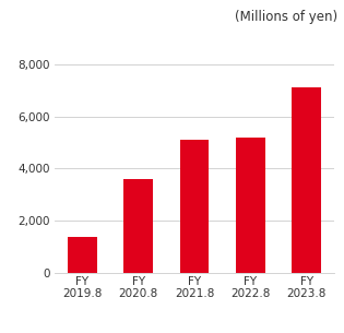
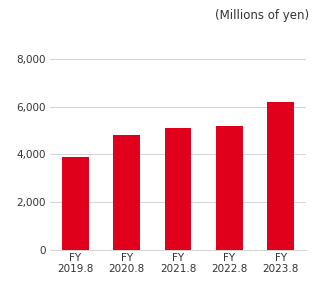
FY 2019.8: 1,400 -> 3,900
FY 2020.8: 3,600 -> 4,800
FY 2023.8: 7,100 -> 6,200
